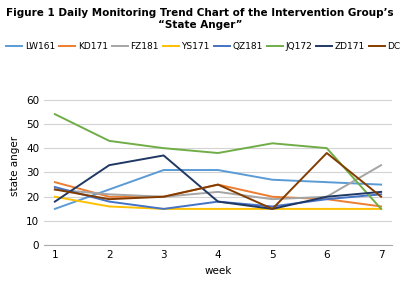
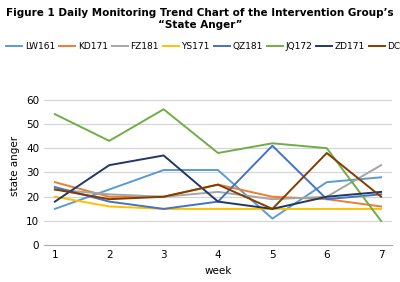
JQ172/3: 40 -> 56
LW161/5: 27 -> 11
QZ181/5: 16 -> 41
LW161/7: 25 -> 28
JQ172/7: 15 -> 10
